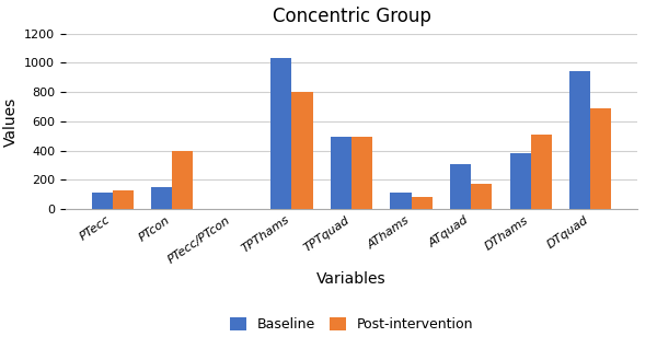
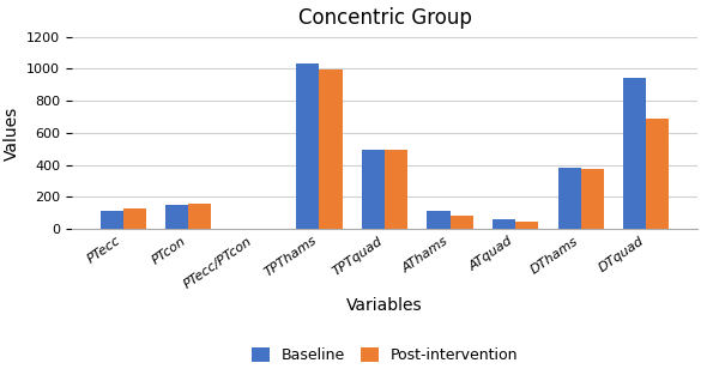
Post-intervention/PTcon: 400 -> 160
Post-intervention/TPThams: 800 -> 1000
Baseline/ATquad: 310 -> 60
Post-intervention/ATquad: 170 -> 50
Post-intervention/DThams: 510 -> 380
